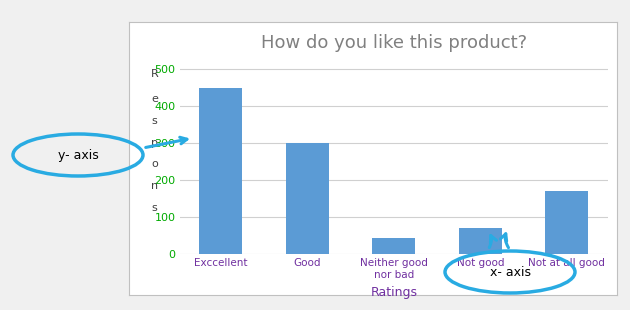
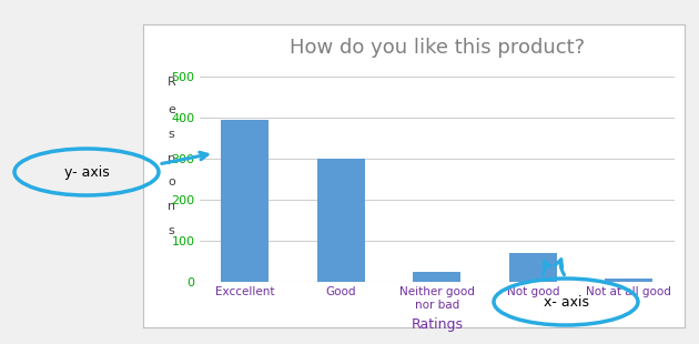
Exccellent: 450 -> 395
Neither good nor bad: 45 -> 25
Not at all good: 170 -> 10
